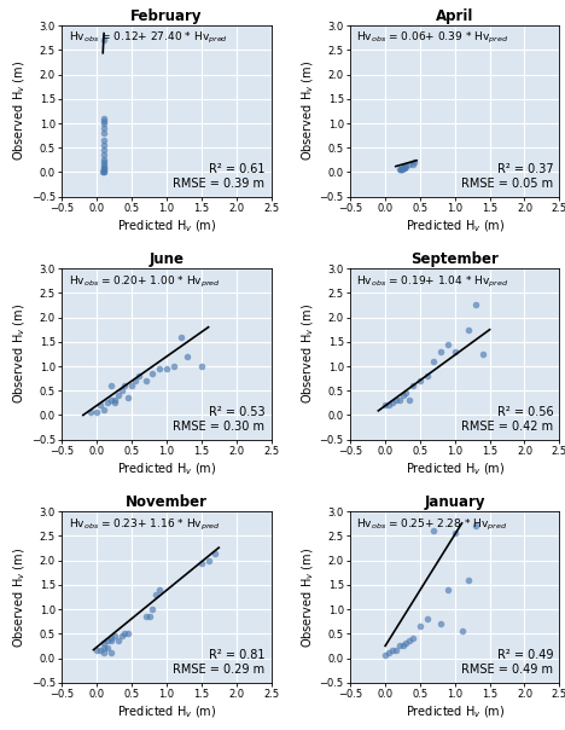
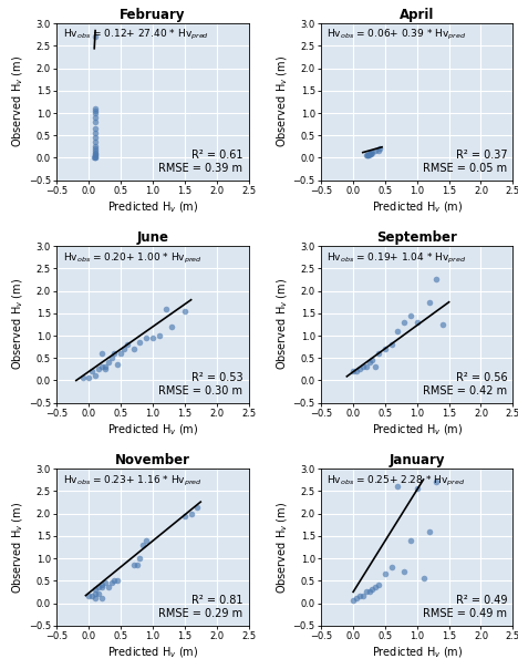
June/1.5: 1.00 -> 1.55
